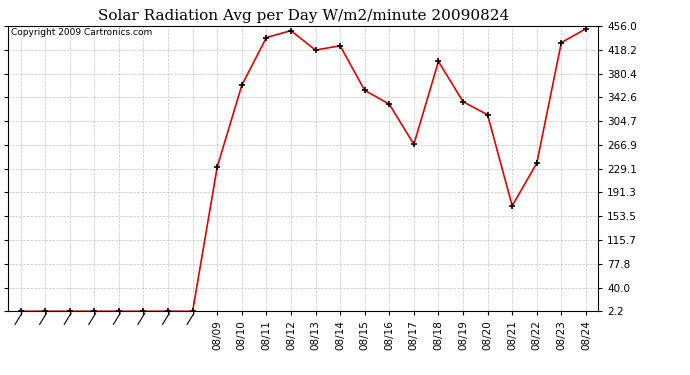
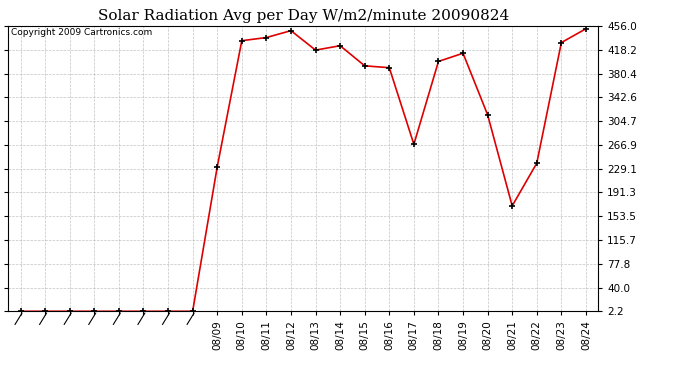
08/10: 362 -> 433
08/15: 354 -> 393
08/16: 332 -> 390
08/19: 336 -> 413
